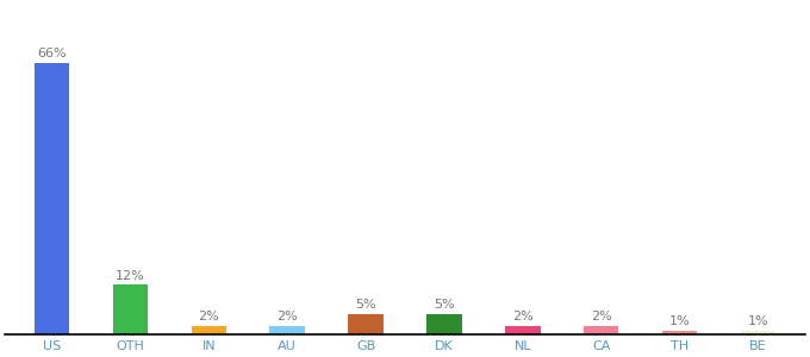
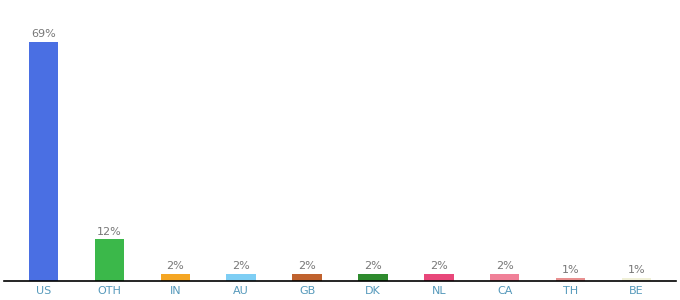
US: 66% -> 69%
GB: 5% -> 2%
DK: 5% -> 2%
